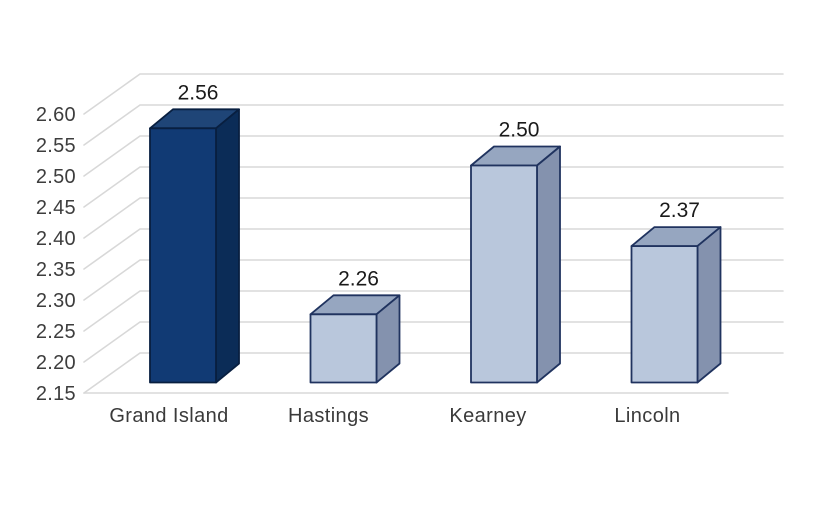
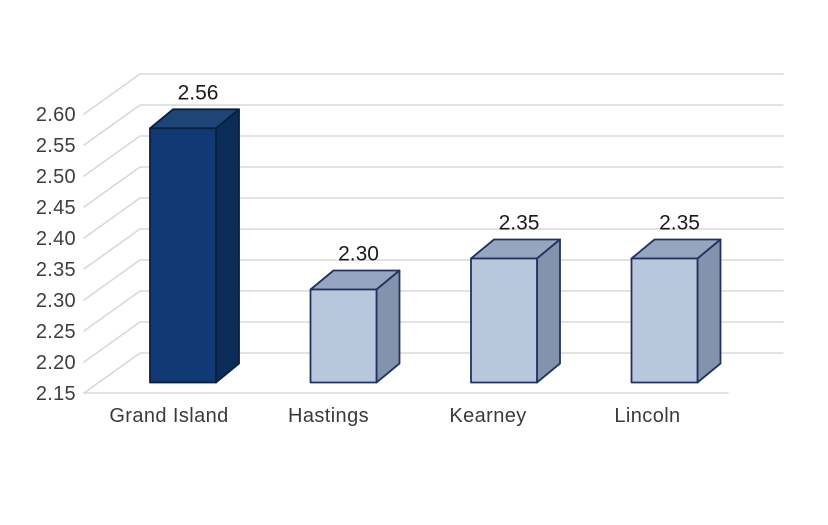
Hastings: 2.26 -> 2.30
Kearney: 2.50 -> 2.35
Lincoln: 2.37 -> 2.35
